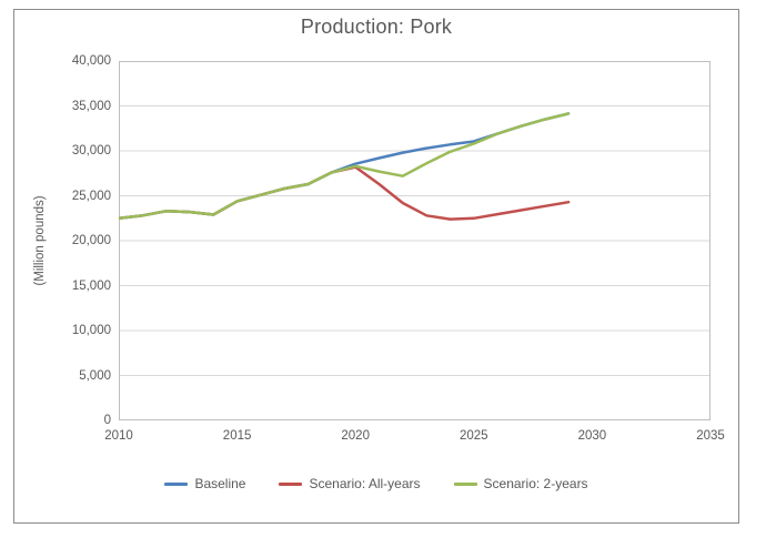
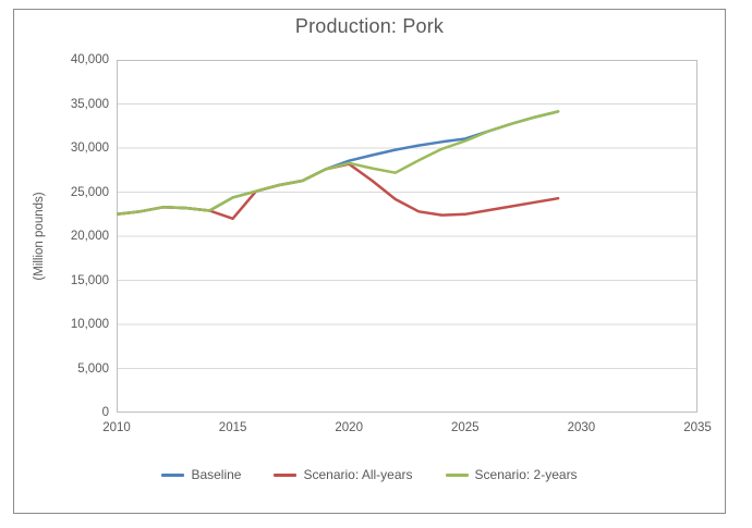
Scenario: All-years/2015: 24000 -> 22000
